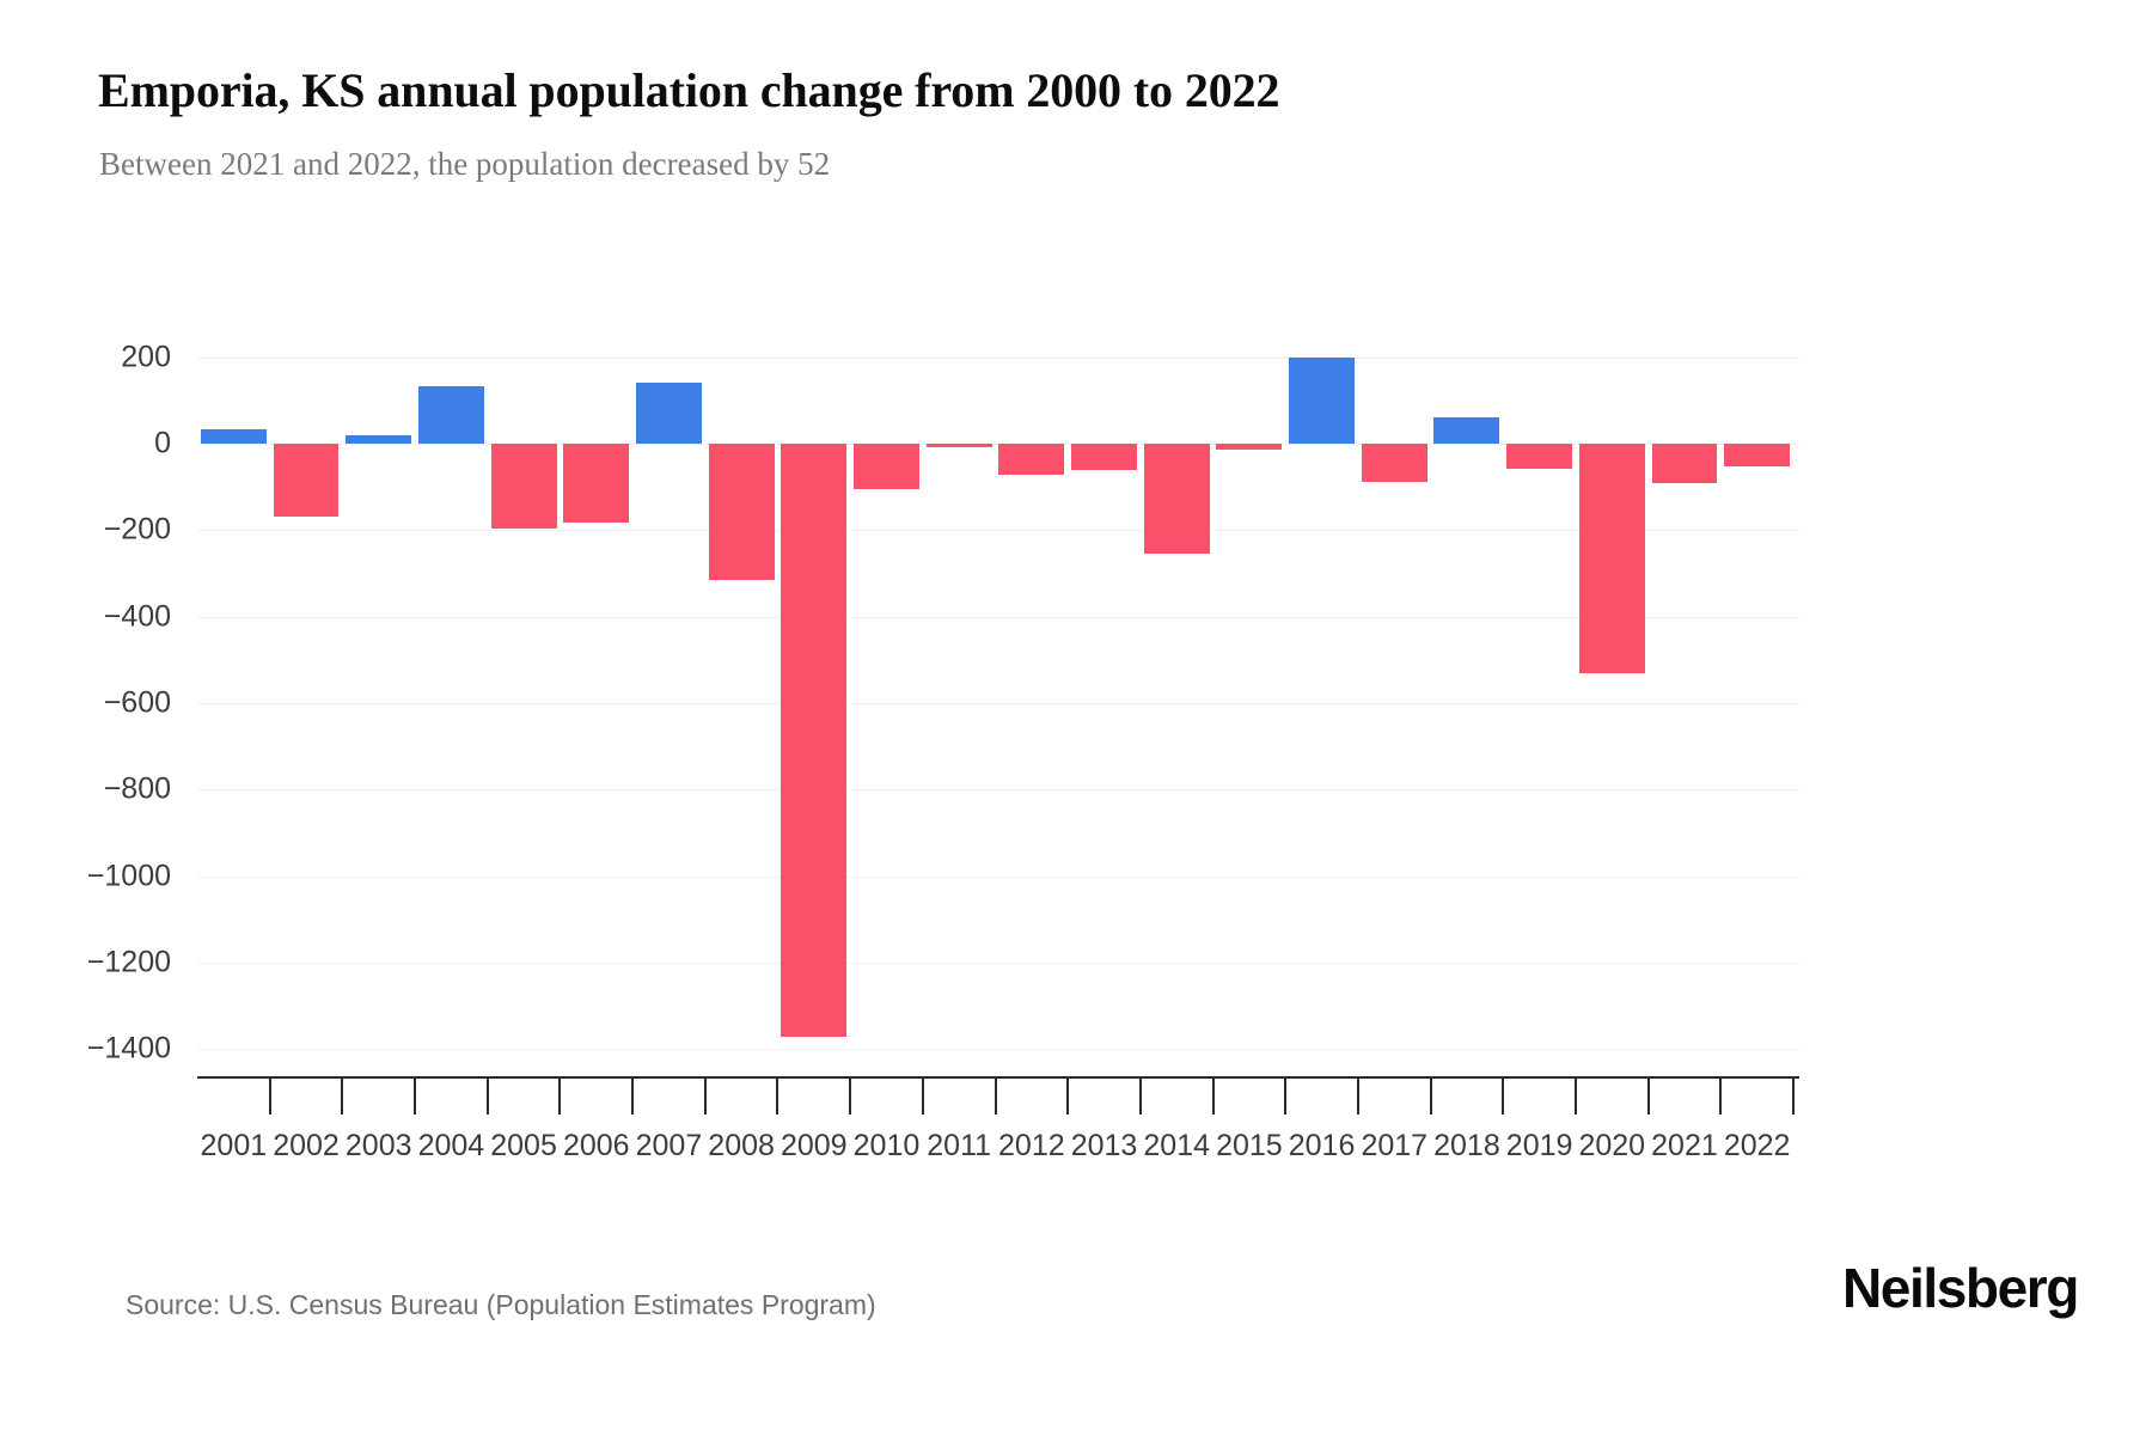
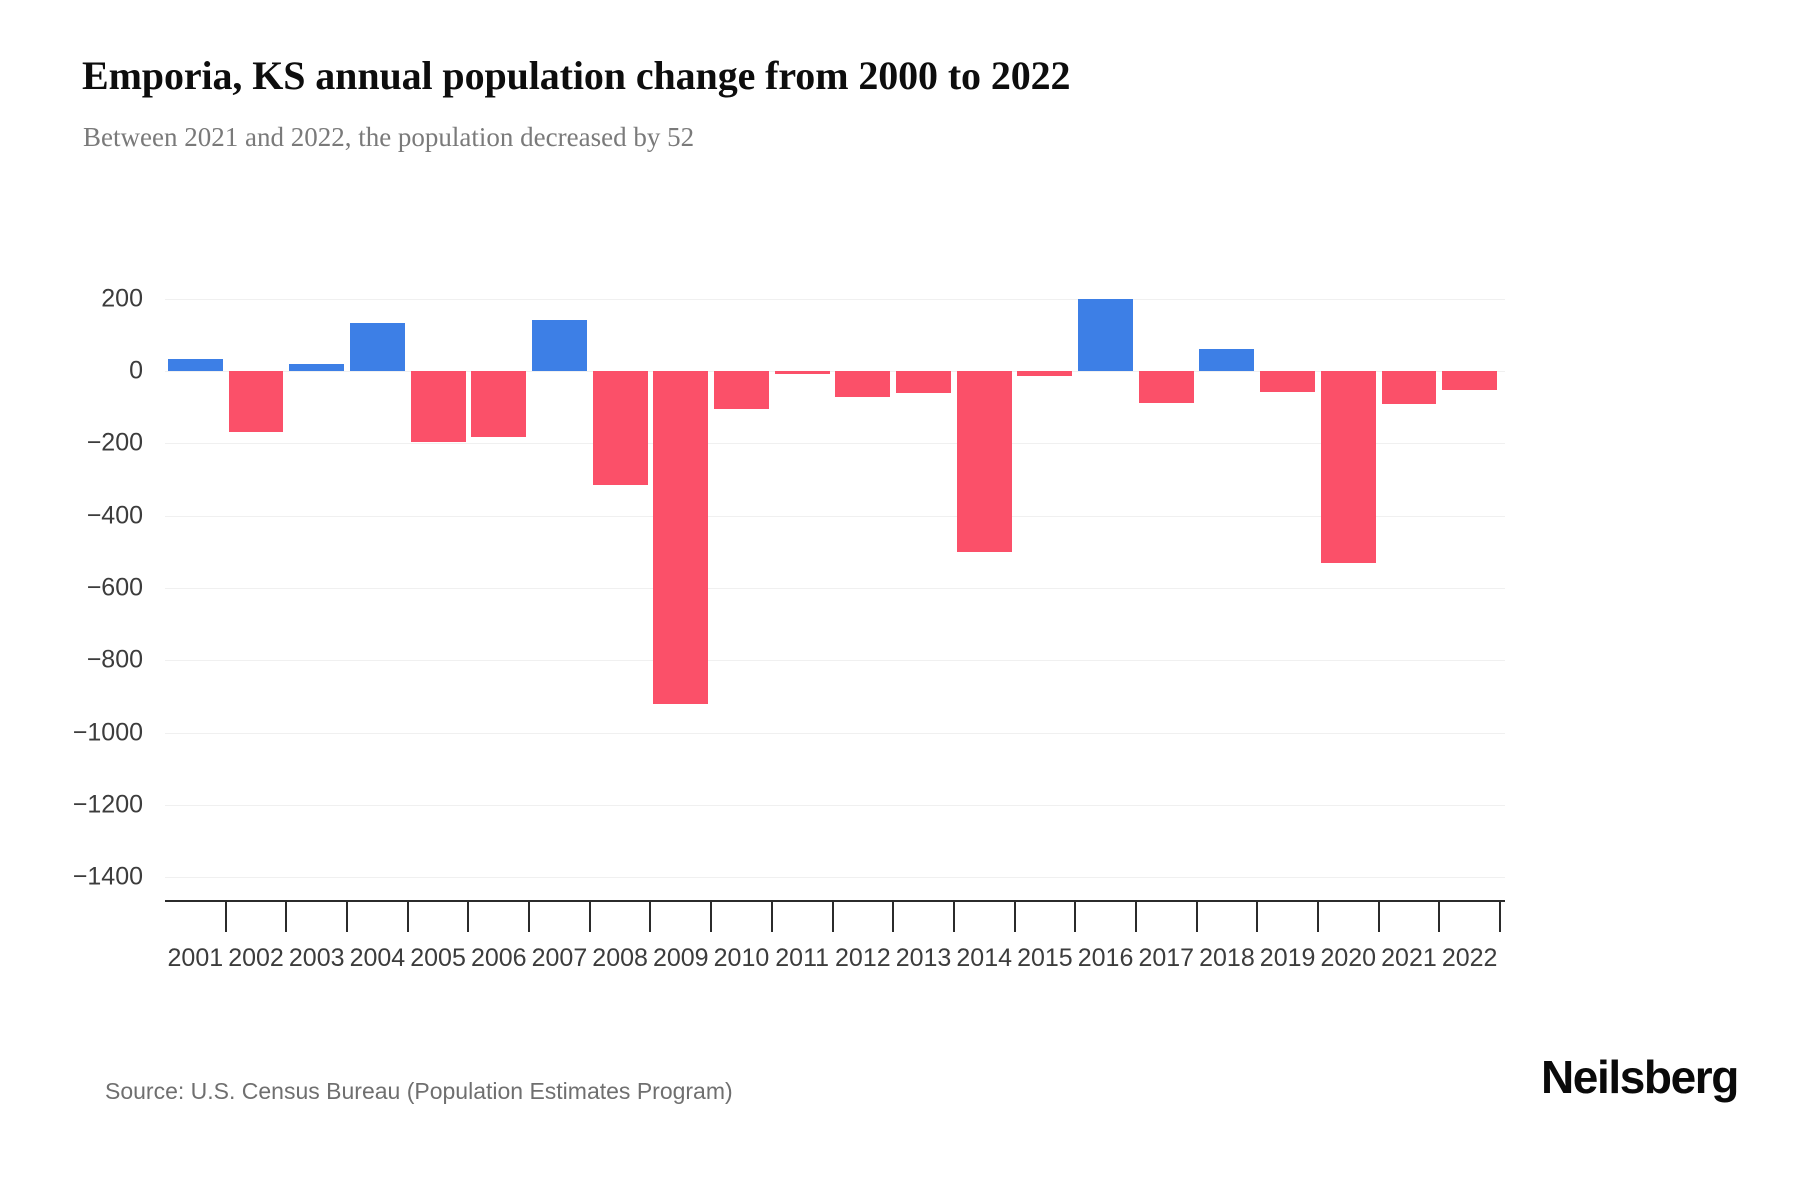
2009: -1370 -> -920
2014: -260 -> -500
